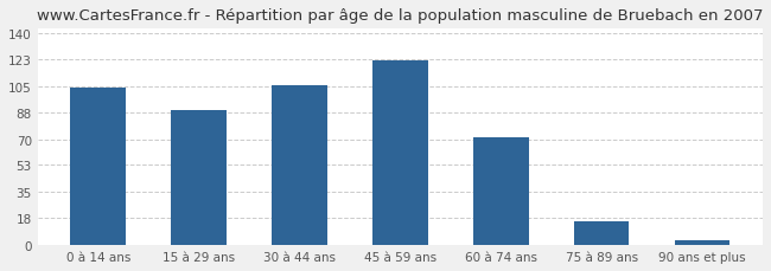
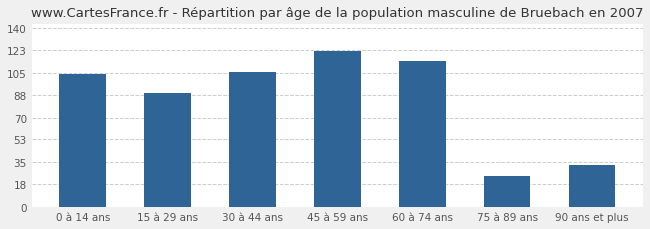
60 à 74 ans: 71 -> 114
75 à 89 ans: 16 -> 24
90 ans et plus: 3 -> 33
